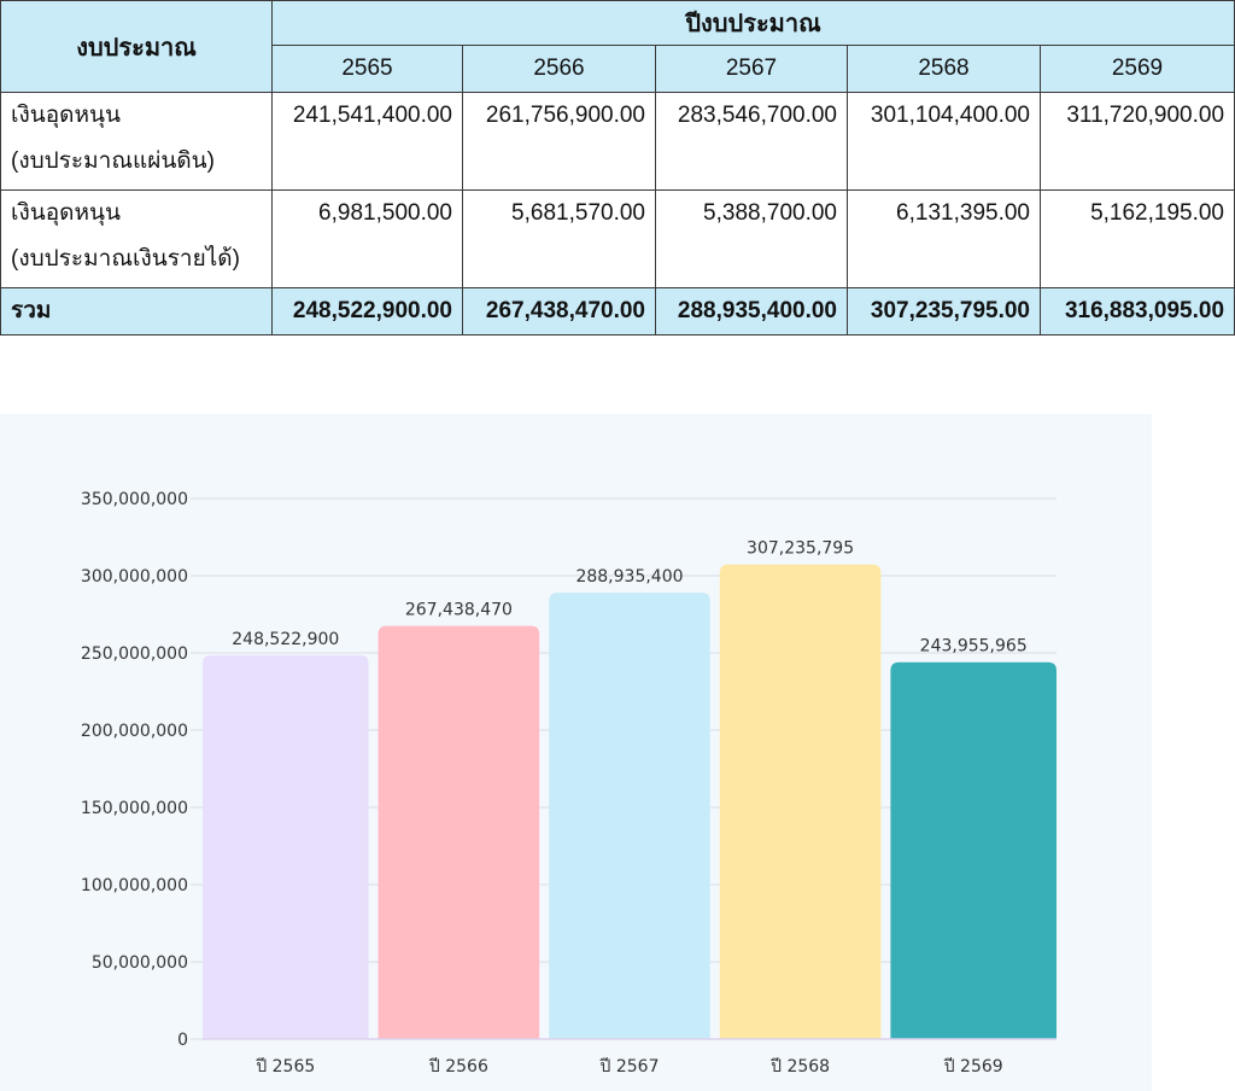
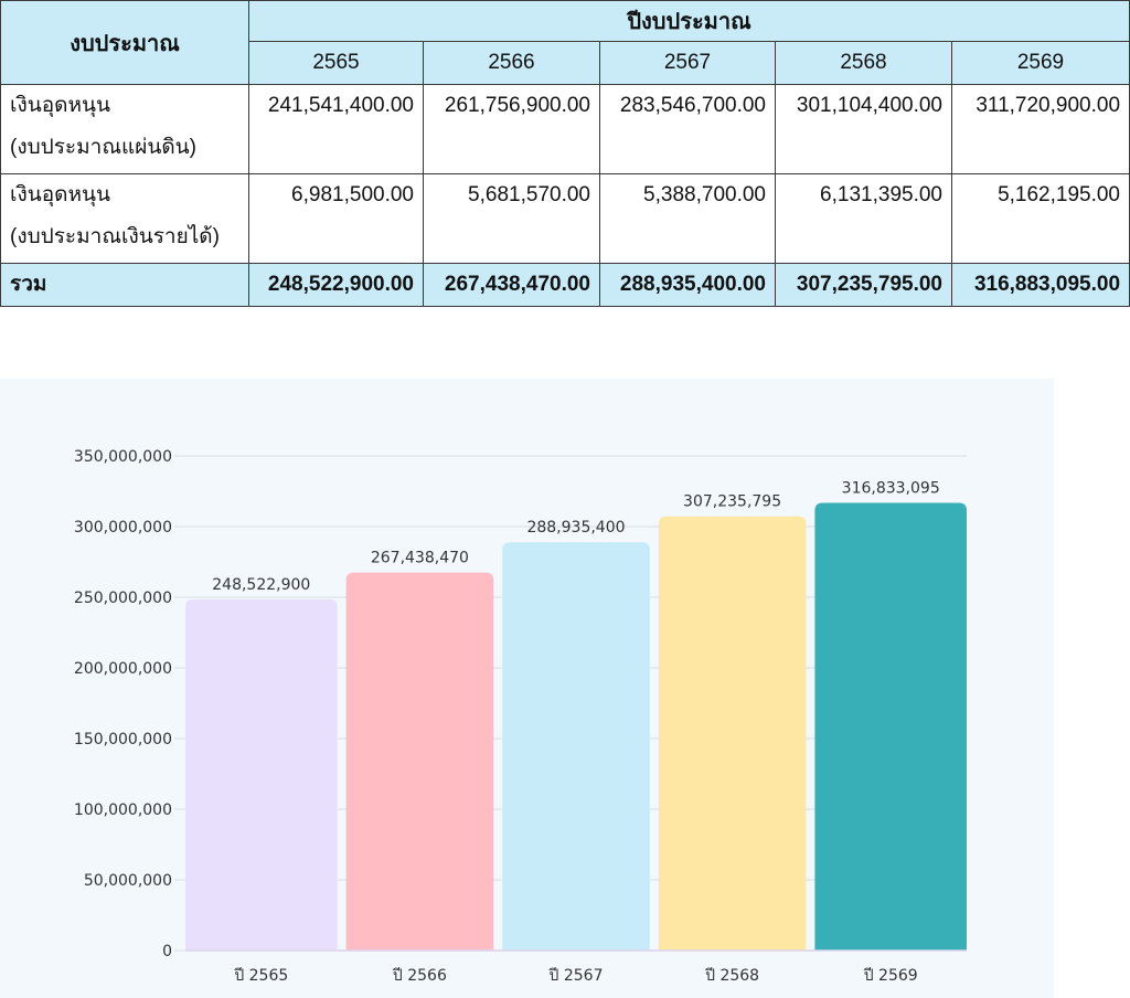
ปี 2569: 243,955,965 -> 316,833,095
